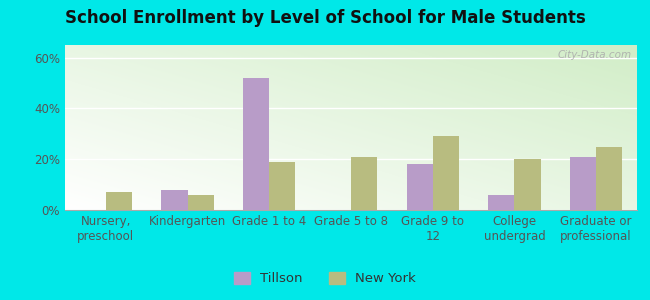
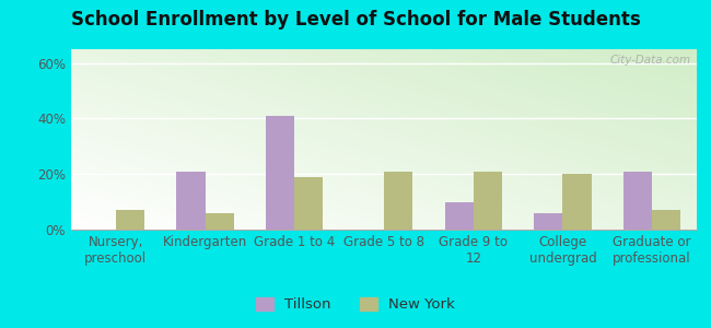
Tillson/Kindergarten: 8% -> 21%
Tillson/Grade 1 to 4: 52% -> 41%
Tillson/Grade 9 to 12: 18% -> 10%
New York/Grade 9 to 12: 29% -> 21%
New York/Graduate or professional: 25% -> 7%
